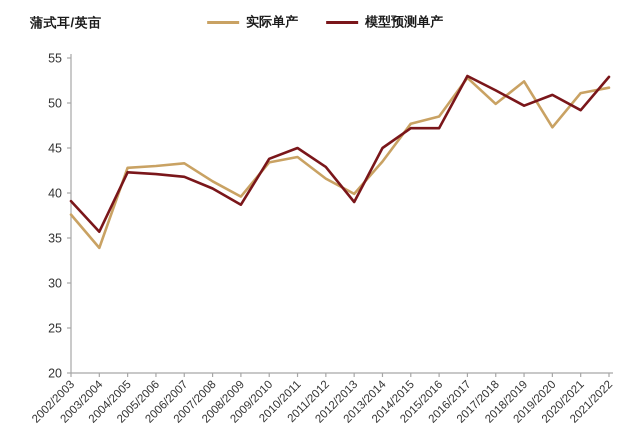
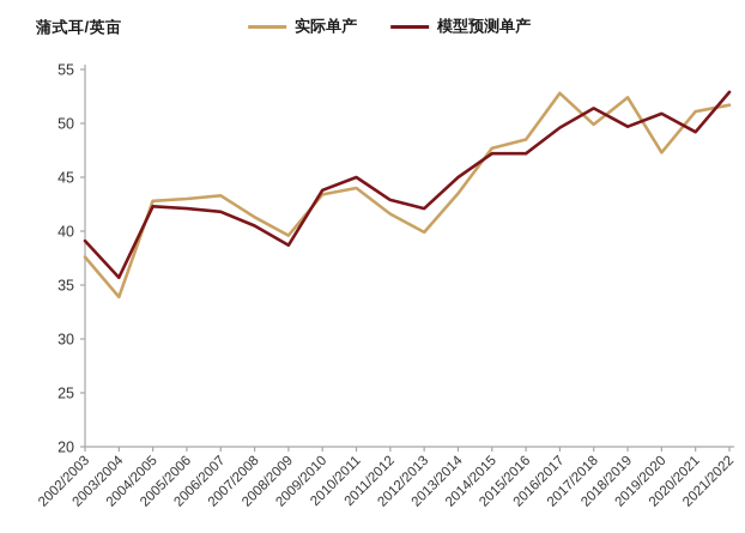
模型预测单产/2012/2013: 39 -> 42
模型预测单产/2016/2017: 53 -> 50
